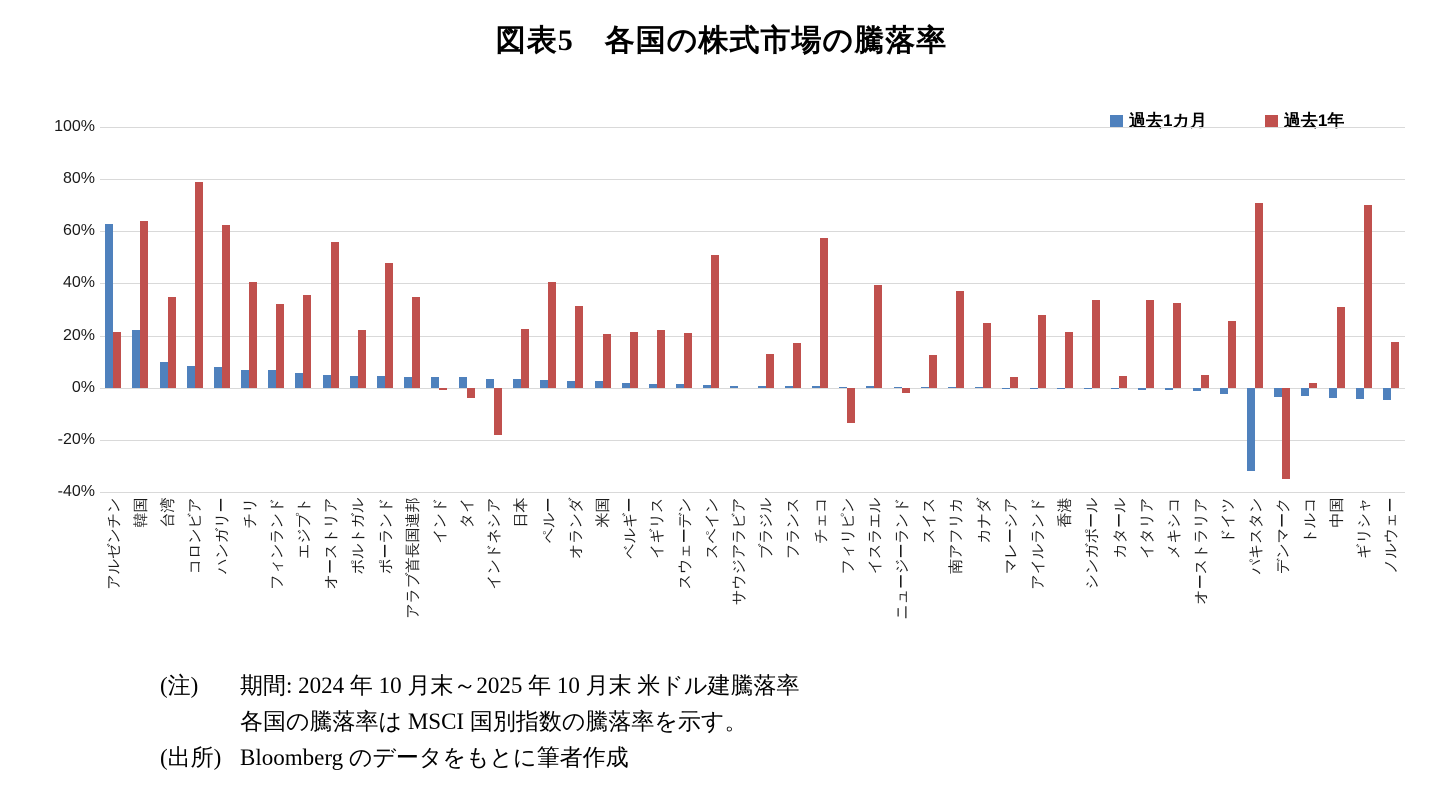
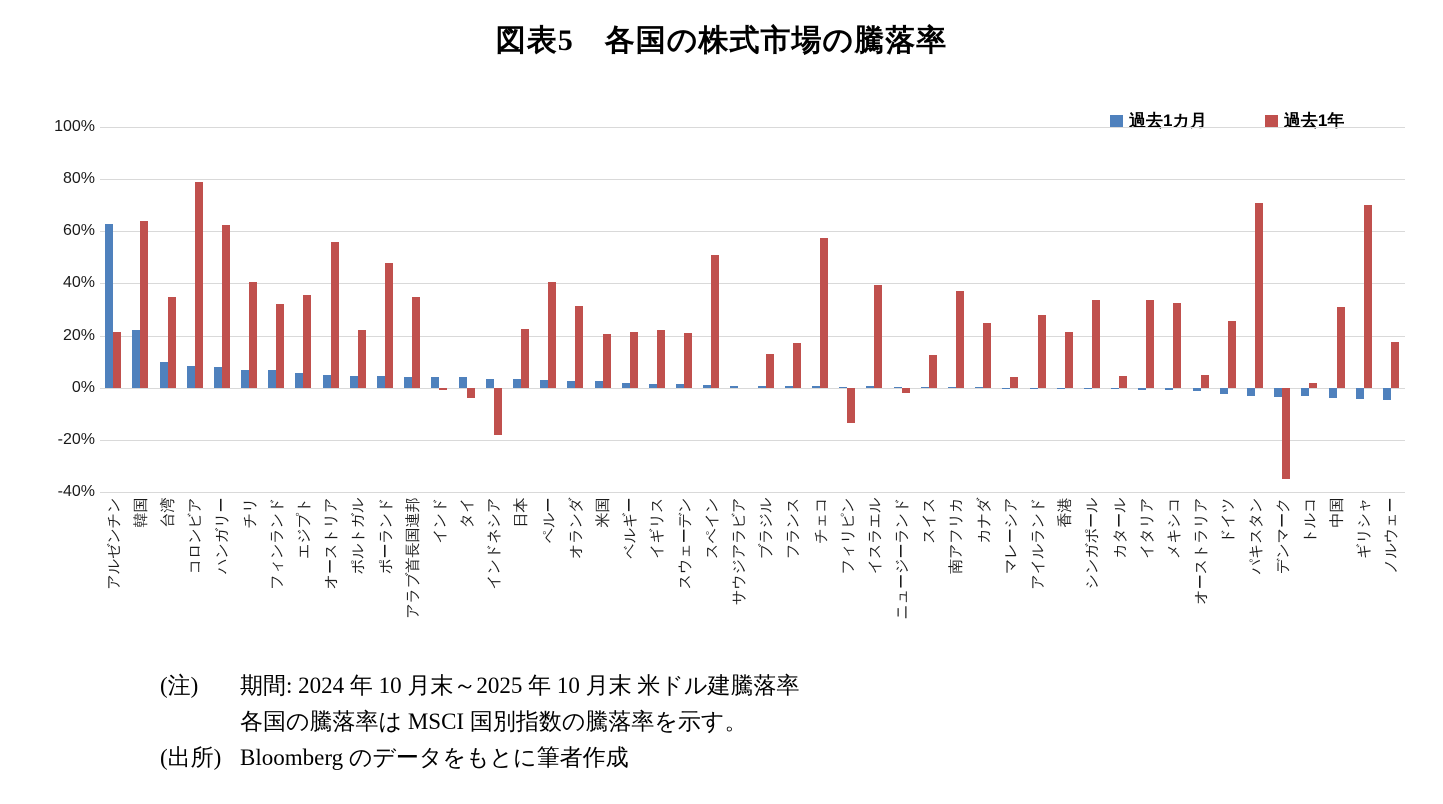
過去1カ月/パキスタン: -32% -> -3%
